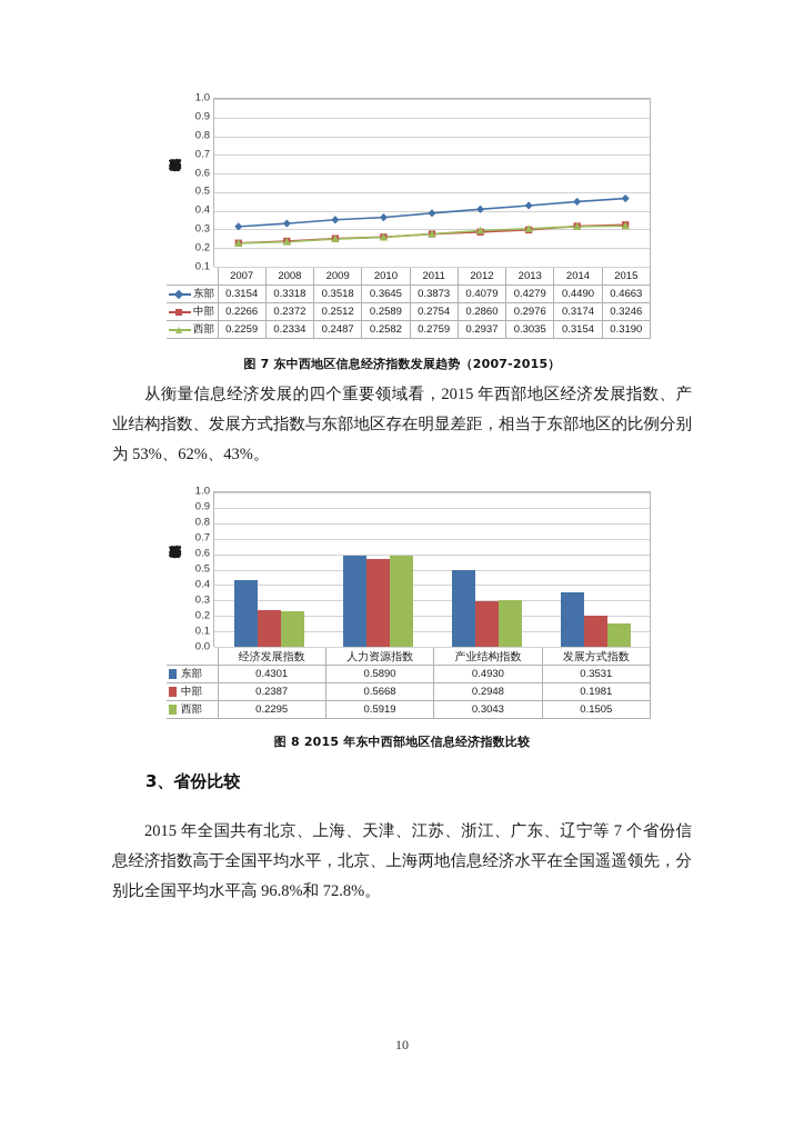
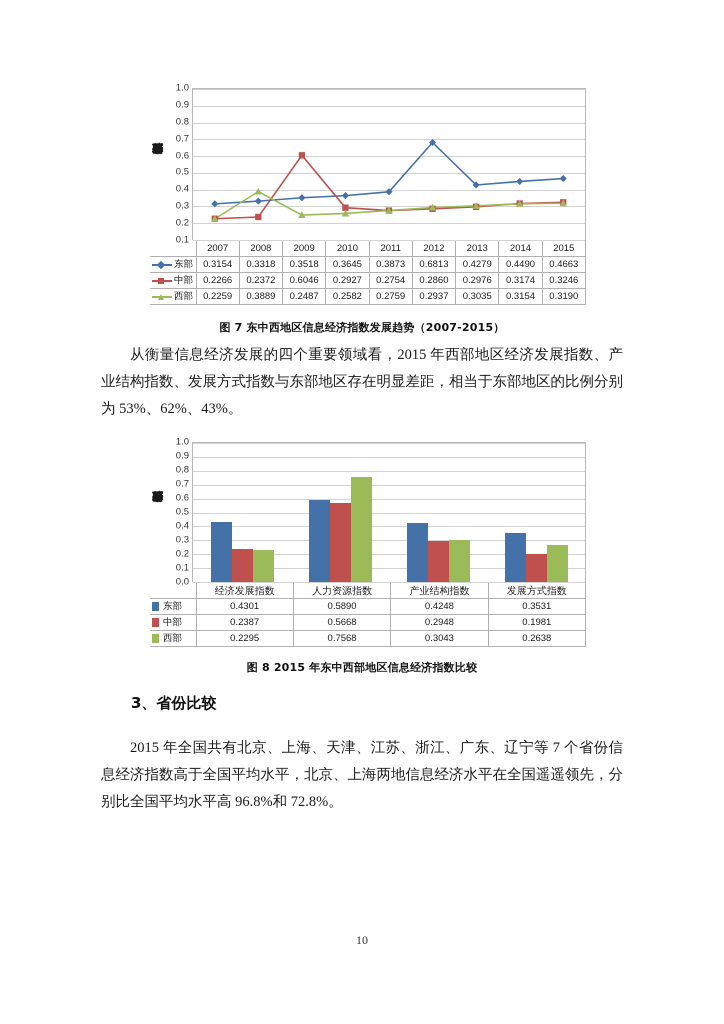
图 7 东中西地区信息经济指数发展趋势（2007-2015）/西部/2008: 0.2334 -> 0.3889
图 7 东中西地区信息经济指数发展趋势（2007-2015）/中部/2009: 0.2512 -> 0.6046
图 7 东中西地区信息经济指数发展趋势（2007-2015）/中部/2010: 0.2589 -> 0.2927
图 7 东中西地区信息经济指数发展趋势（2007-2015）/东部/2012: 0.4079 -> 0.6813
图 8 2015 年东中西部地区信息经济指数比较/西部/人力资源指数: 0.5919 -> 0.7568
图 8 2015 年东中西部地区信息经济指数比较/东部/产业结构指数: 0.4930 -> 0.4248
图 8 2015 年东中西部地区信息经济指数比较/西部/发展方式指数: 0.1505 -> 0.2638
